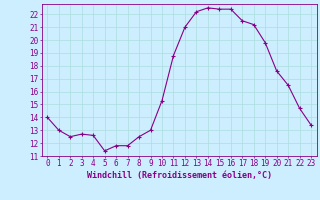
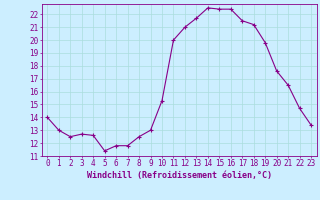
11: 18.8 -> 20.0
13: 22.2 -> 21.7
